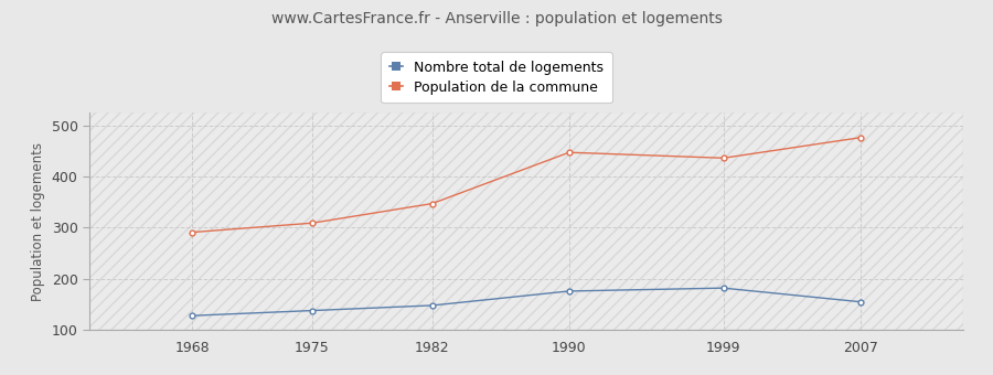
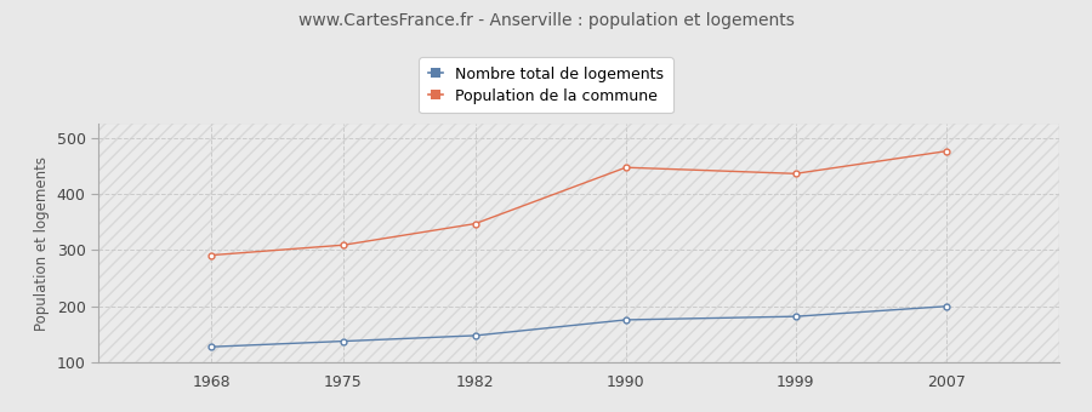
Nombre total de logements/2007: 155 -> 200
